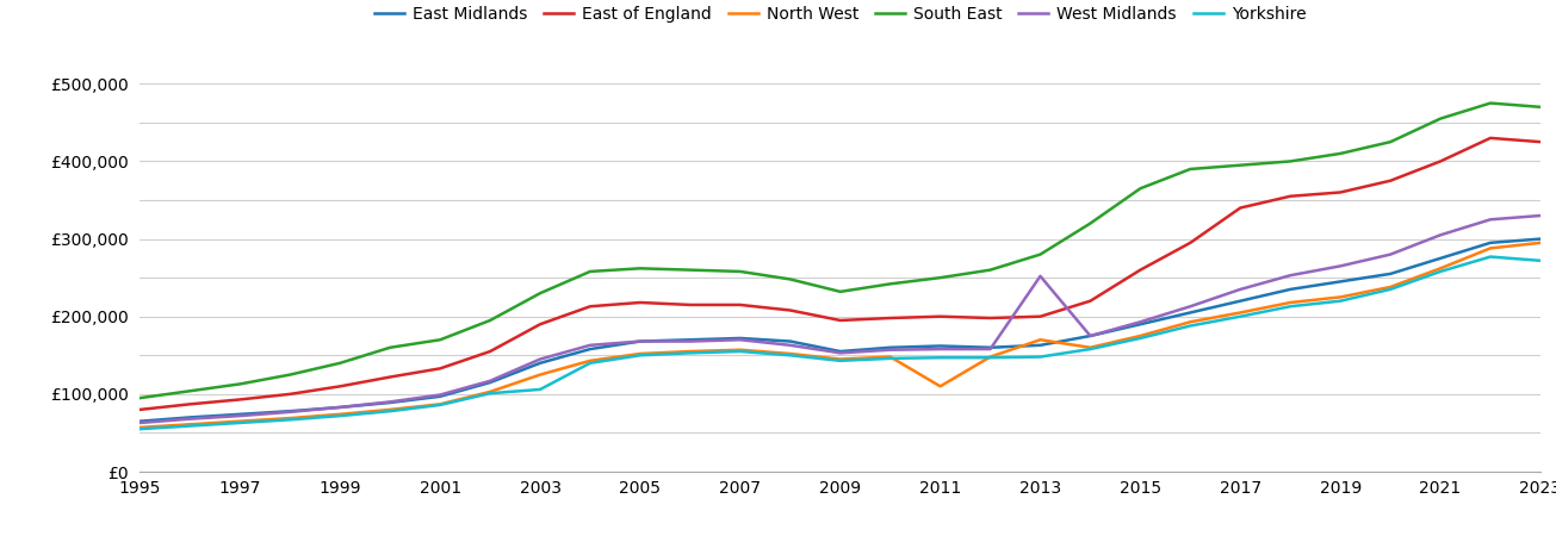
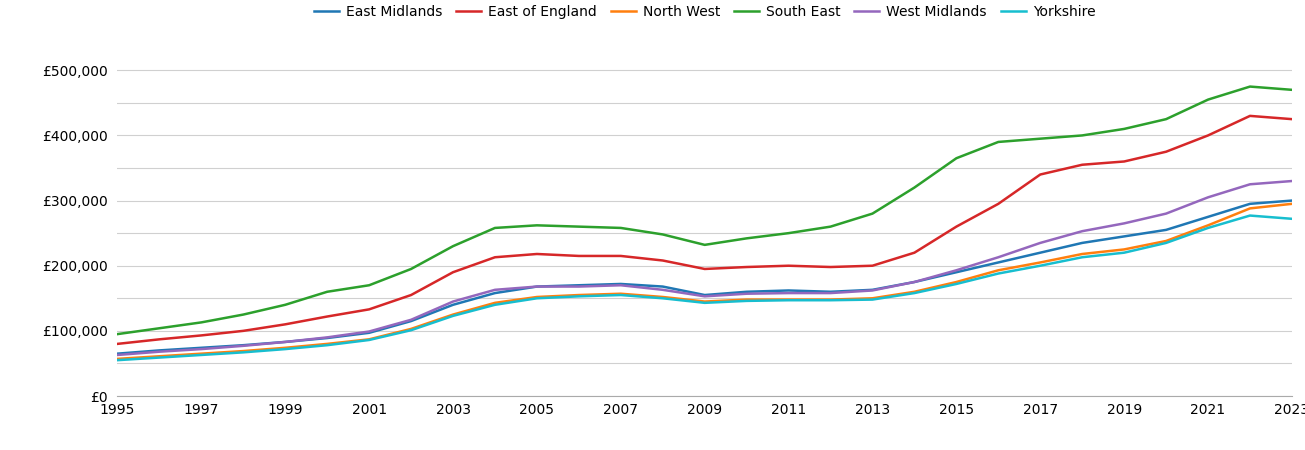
Yorkshire/2003: £106,000 -> £123,000
North West/2011: £110,000 -> £148,000
North West/2013: £170,000 -> £150,000
West Midlands/2013: £252,000 -> £162,000
